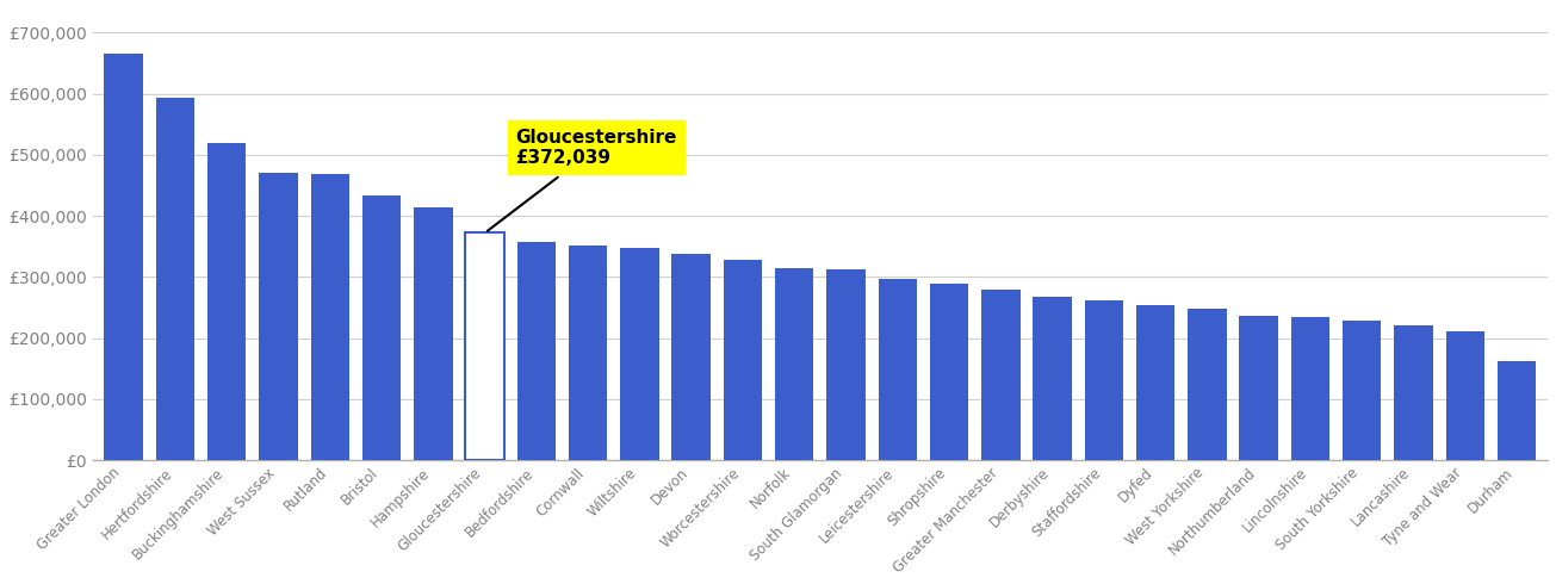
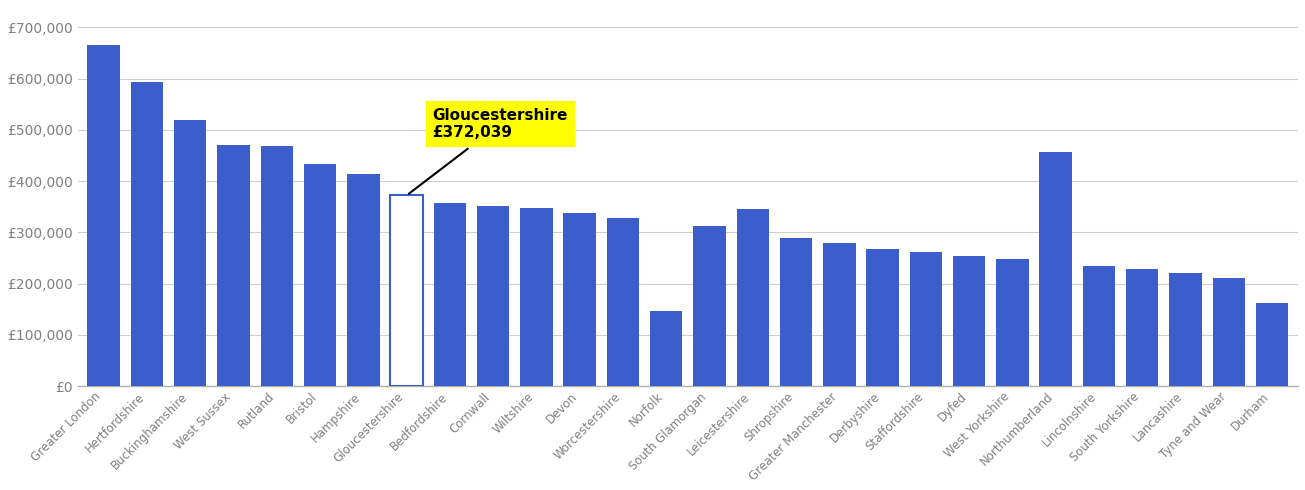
Norfolk: £315,000 -> £146,000
Leicestershire: £297,000 -> £346,000
Northumberland: £237,000 -> £456,000
